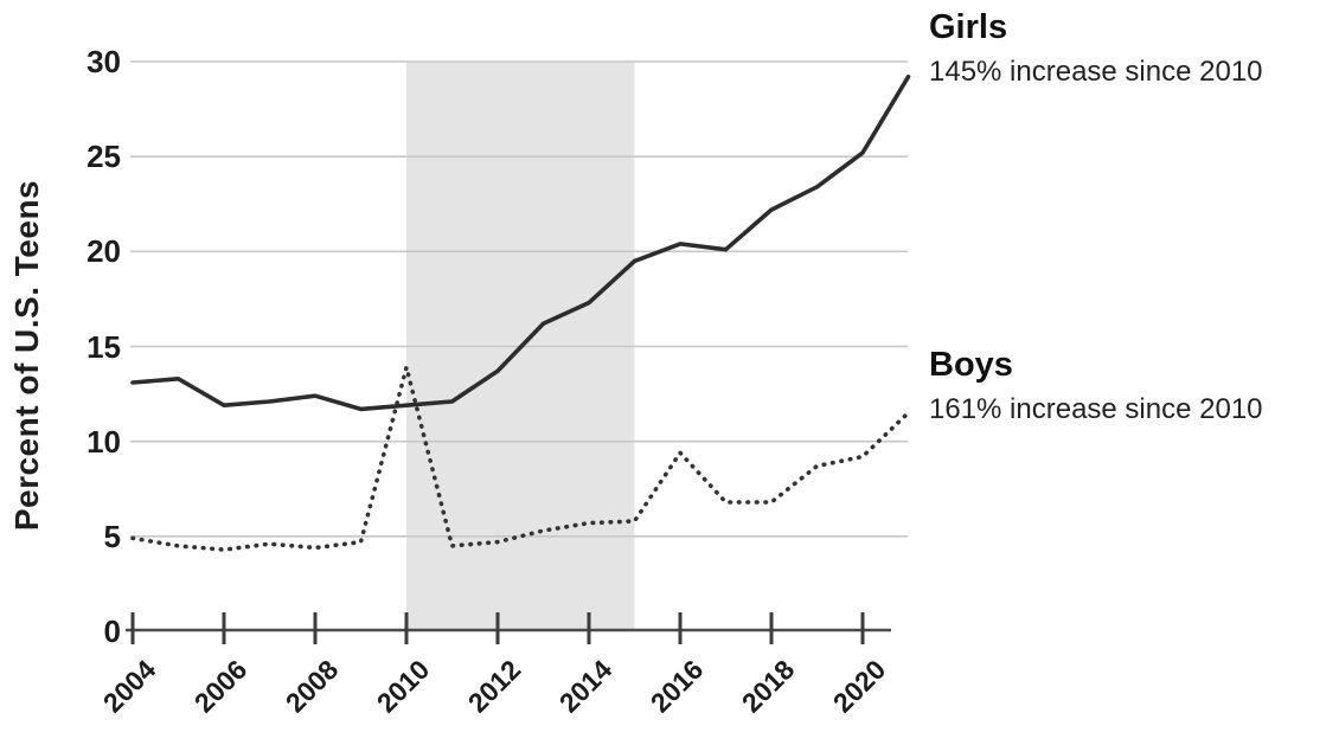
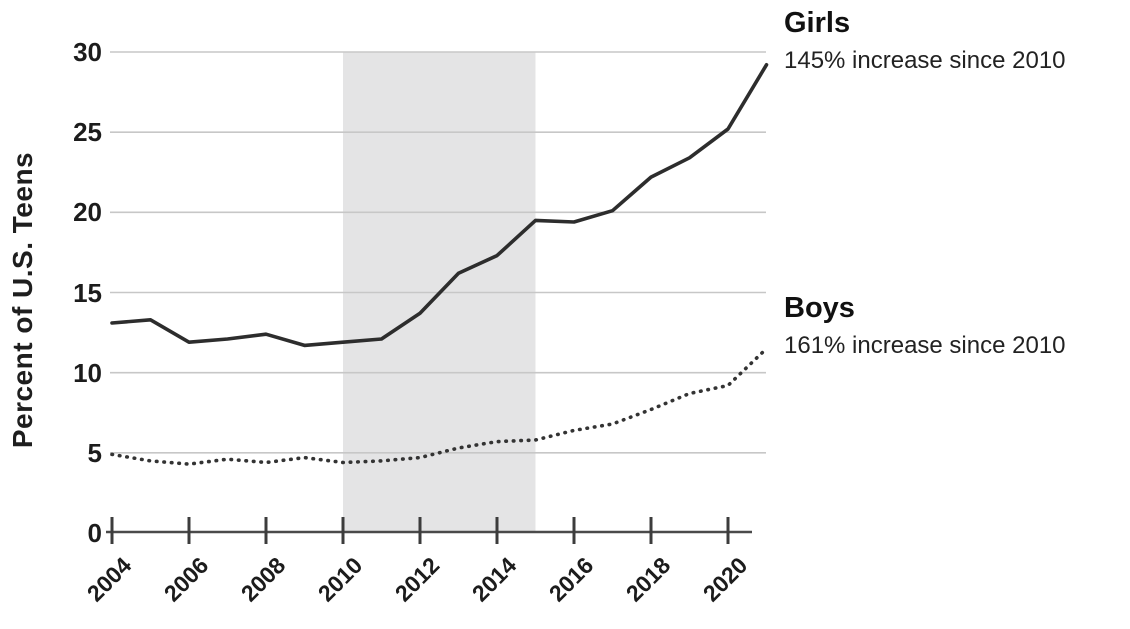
Boys/2010: 13.9 -> 4.4
Girls/2016: 20.4 -> 19.4
Boys/2016: 9.4 -> 6.4
Boys/2018: 6.8 -> 7.7
